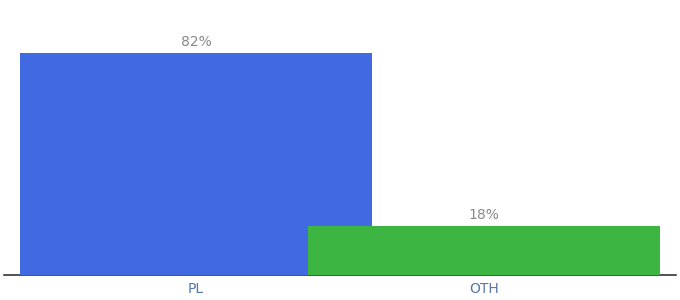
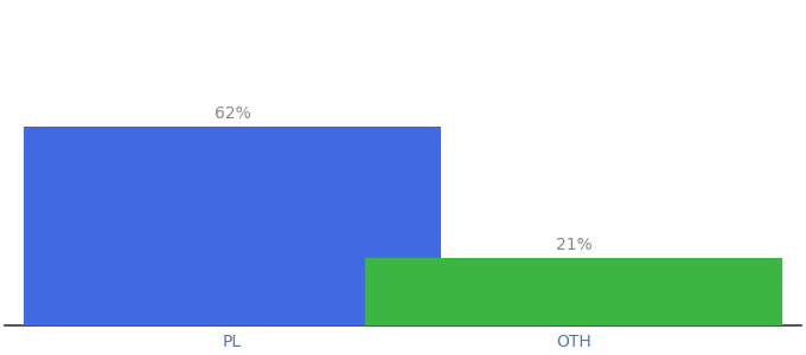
PL: 82% -> 62%
OTH: 18% -> 21%
